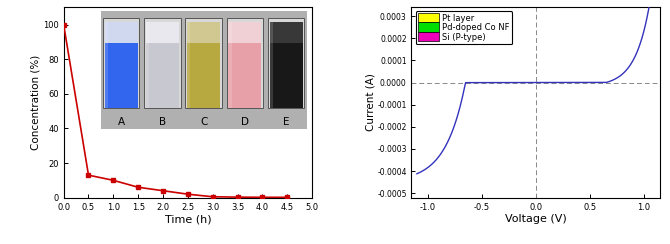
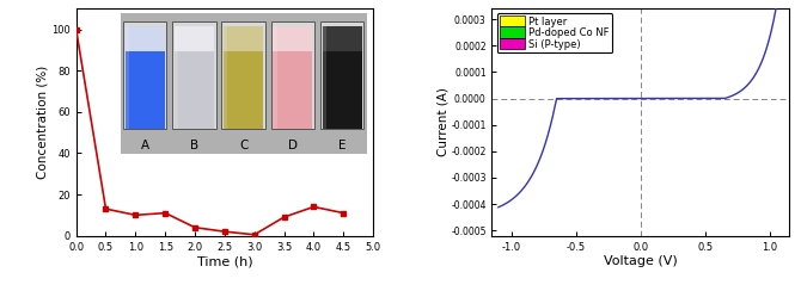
1.5: 6 -> 11
3.5: 0 -> 9
4.0: 0 -> 14
4.5: 0 -> 11
